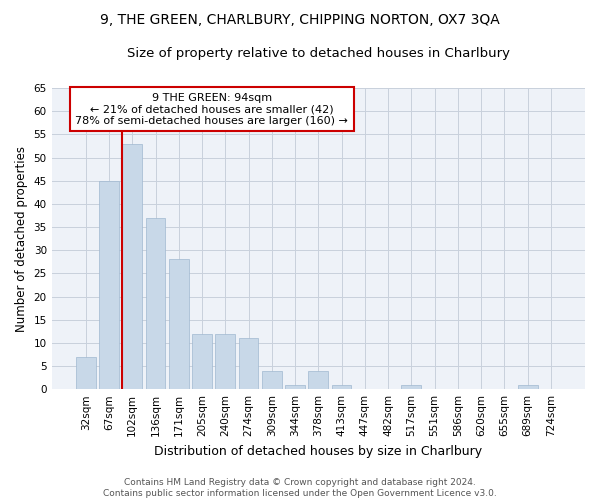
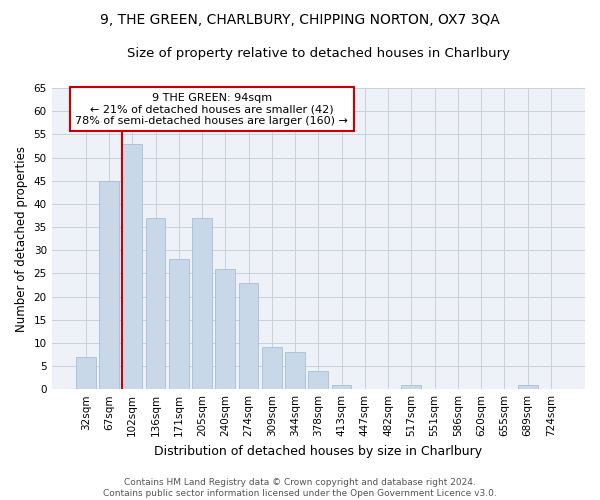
205sqm: 12 -> 37
240sqm: 12 -> 26
274sqm: 11 -> 23
309sqm: 4 -> 9
344sqm: 1 -> 8
